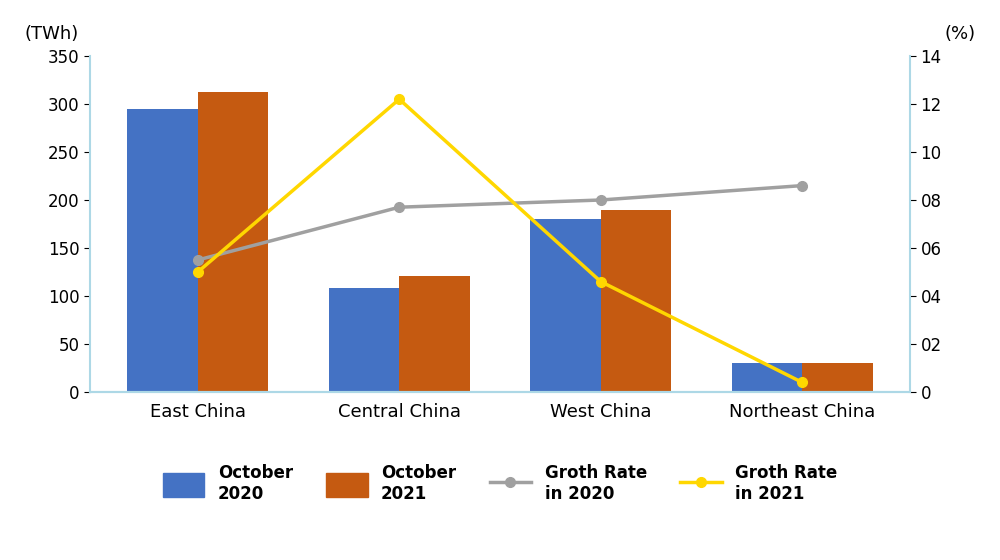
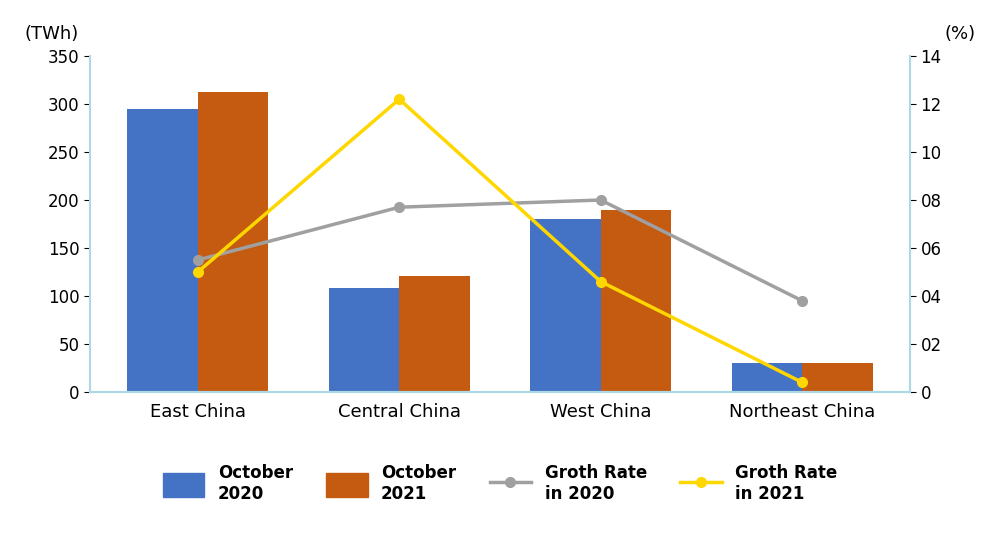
Groth Rate in 2020/Northeast China: 8.6 -> 3.8
